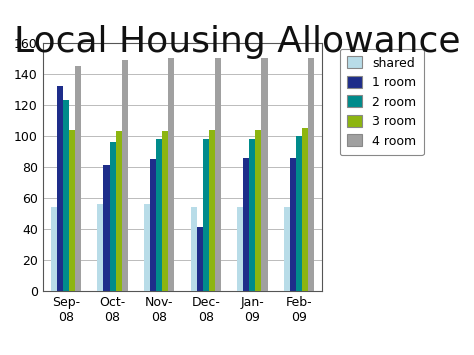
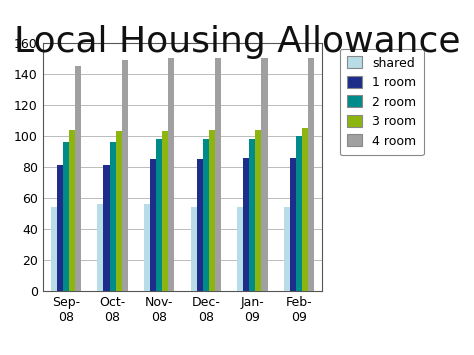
1 room/Sep- 08: 132 -> 81
2 room/Sep- 08: 123 -> 96
1 room/Dec- 08: 41 -> 85
